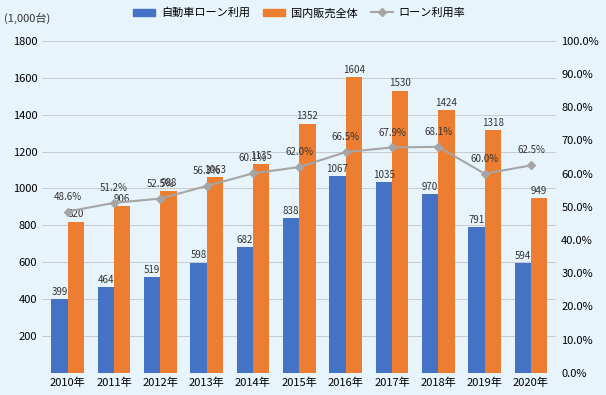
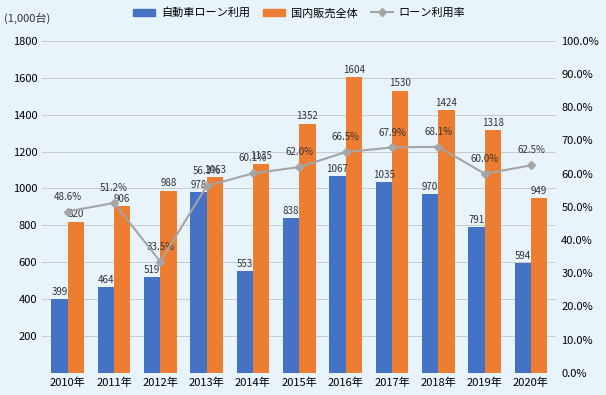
ローン利用率/2012年: 52.5% -> 33.5%
自動車ローン利用/2013年: 598 -> 978
自動車ローン利用/2014年: 682 -> 553
